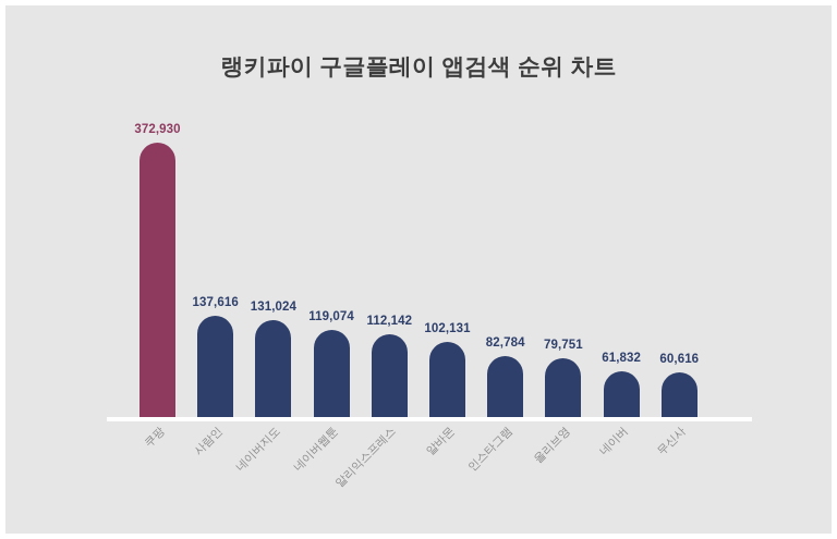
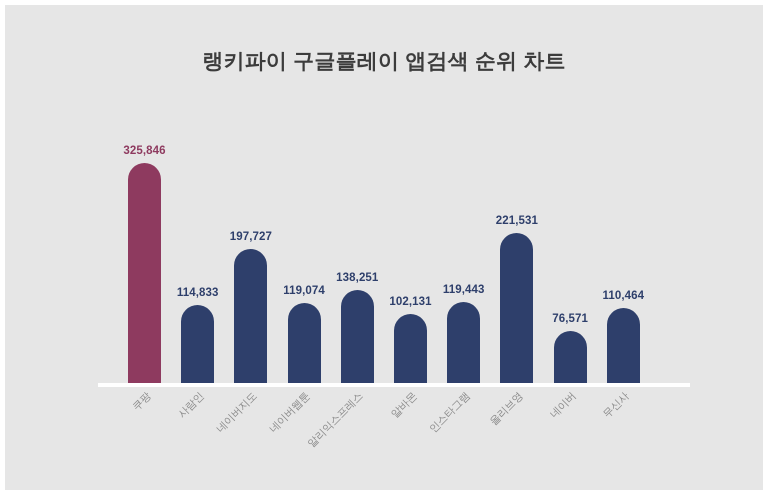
쿠팡: 372,930 -> 325,846
사람인: 137,616 -> 114,833
네이버지도: 131,024 -> 197,727
알리익스프레스: 112,142 -> 138,251
인스타그램: 82,784 -> 119,443
올리브영: 79,751 -> 221,531
네이버: 61,832 -> 76,571
무신사: 60,616 -> 110,464
